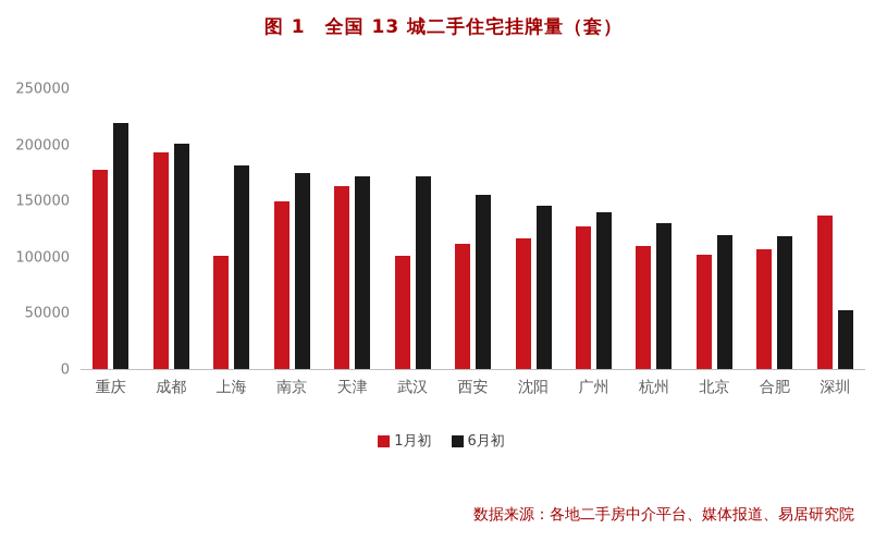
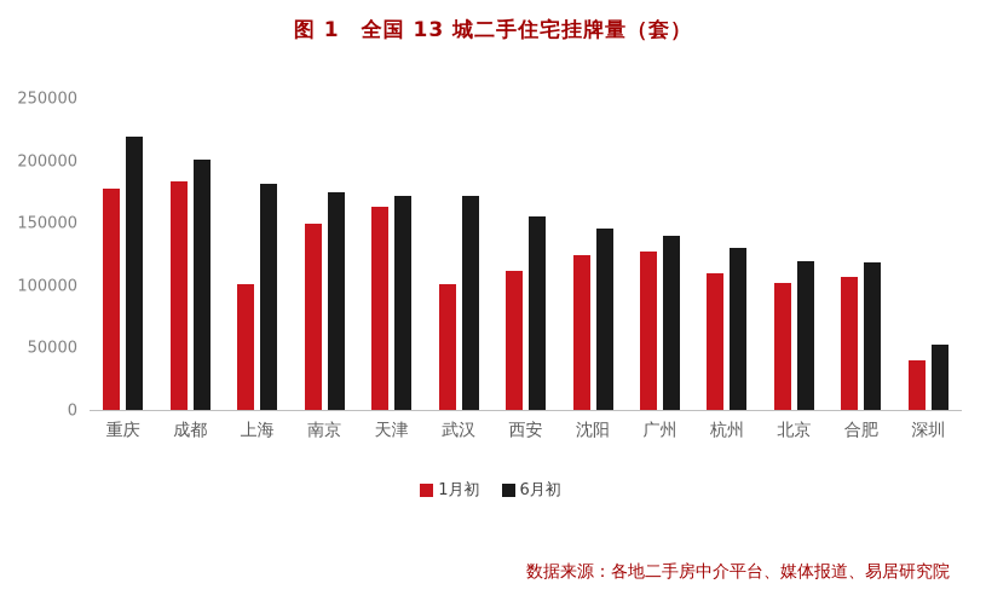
1月初/成都: 194000 -> 184000
1月初/沈阳: 117000 -> 125000
1月初/深圳: 137000 -> 40000
